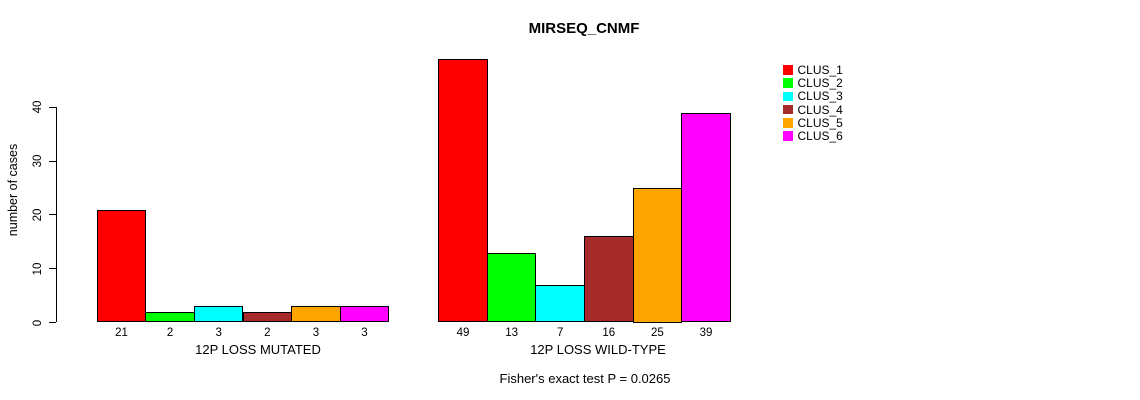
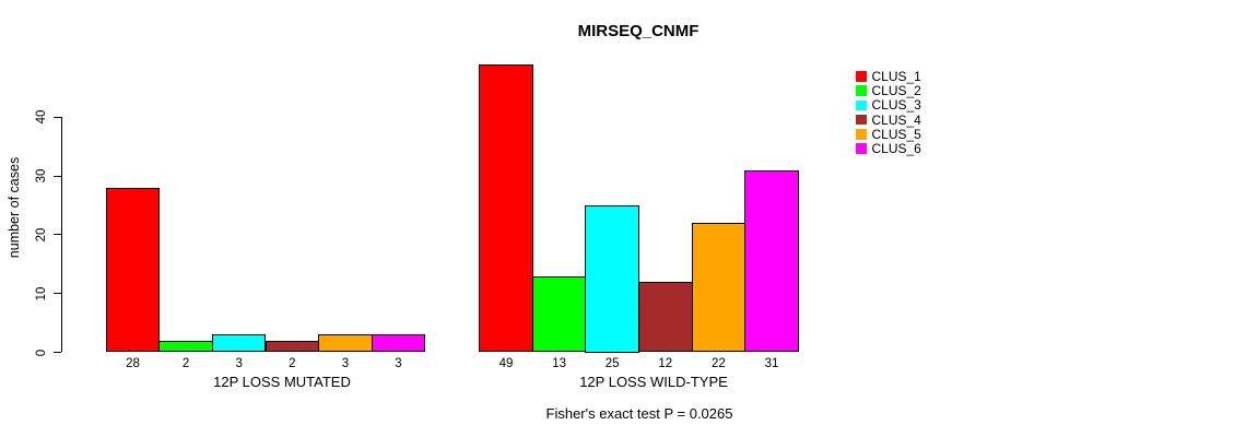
CLUS_1/12P LOSS MUTATED: 21 -> 28
CLUS_3/12P LOSS WILD-TYPE: 7 -> 25
CLUS_4/12P LOSS WILD-TYPE: 16 -> 12
CLUS_5/12P LOSS WILD-TYPE: 25 -> 22
CLUS_6/12P LOSS WILD-TYPE: 39 -> 31
